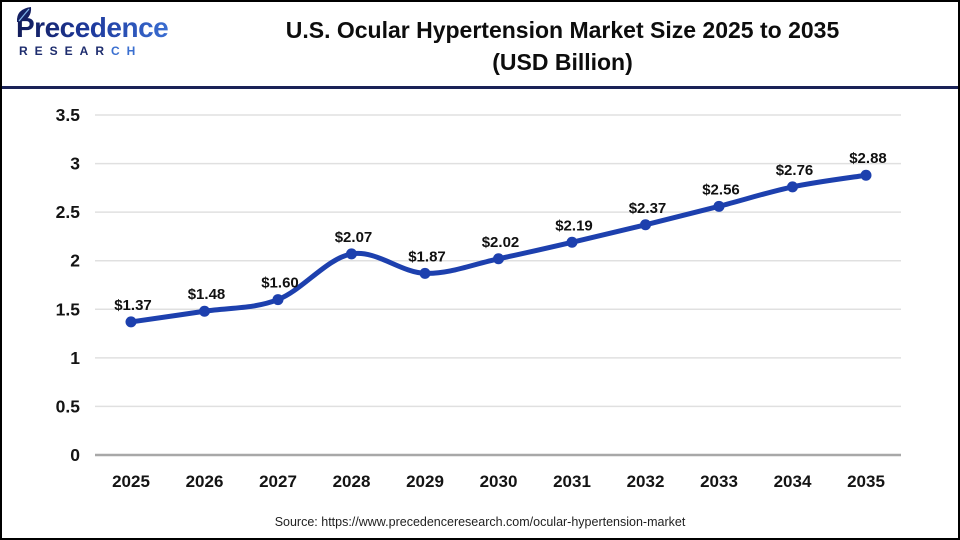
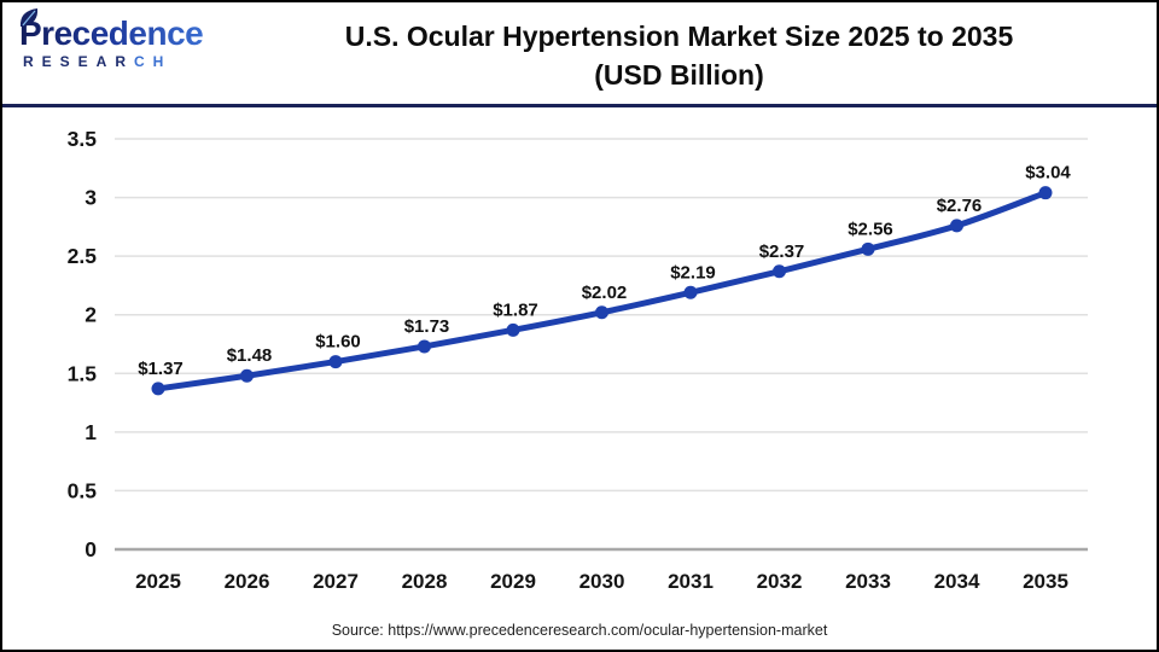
2028: $2.07 -> $1.73
2035: $2.88 -> $3.04
